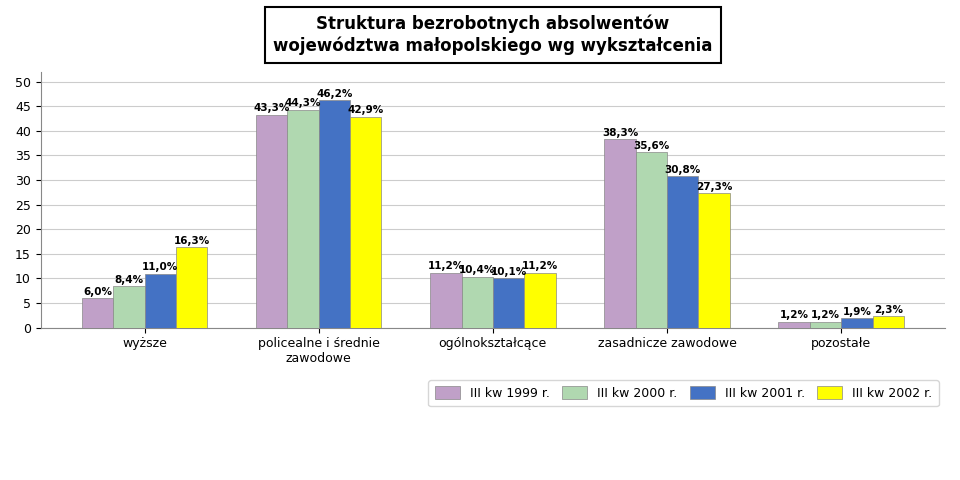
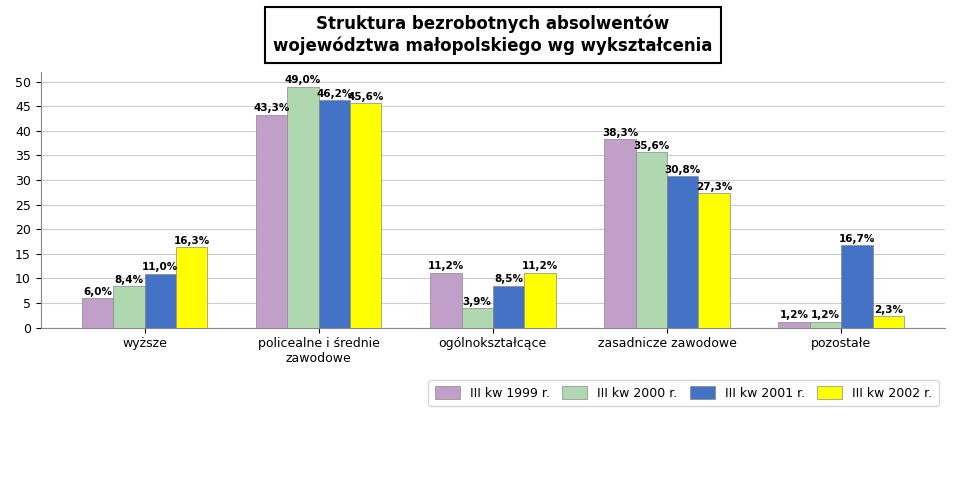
III kw 2000 r./policealne i średnie zawodowe: 44,3% -> 49,0%
III kw 2002 r./policealne i średnie zawodowe: 42,9% -> 45,6%
III kw 2000 r./ogólnokształcące: 10,4% -> 3,9%
III kw 2001 r./ogólnokształcące: 10,1% -> 8,5%
III kw 2001 r./pozostałe: 1,9% -> 16,7%
